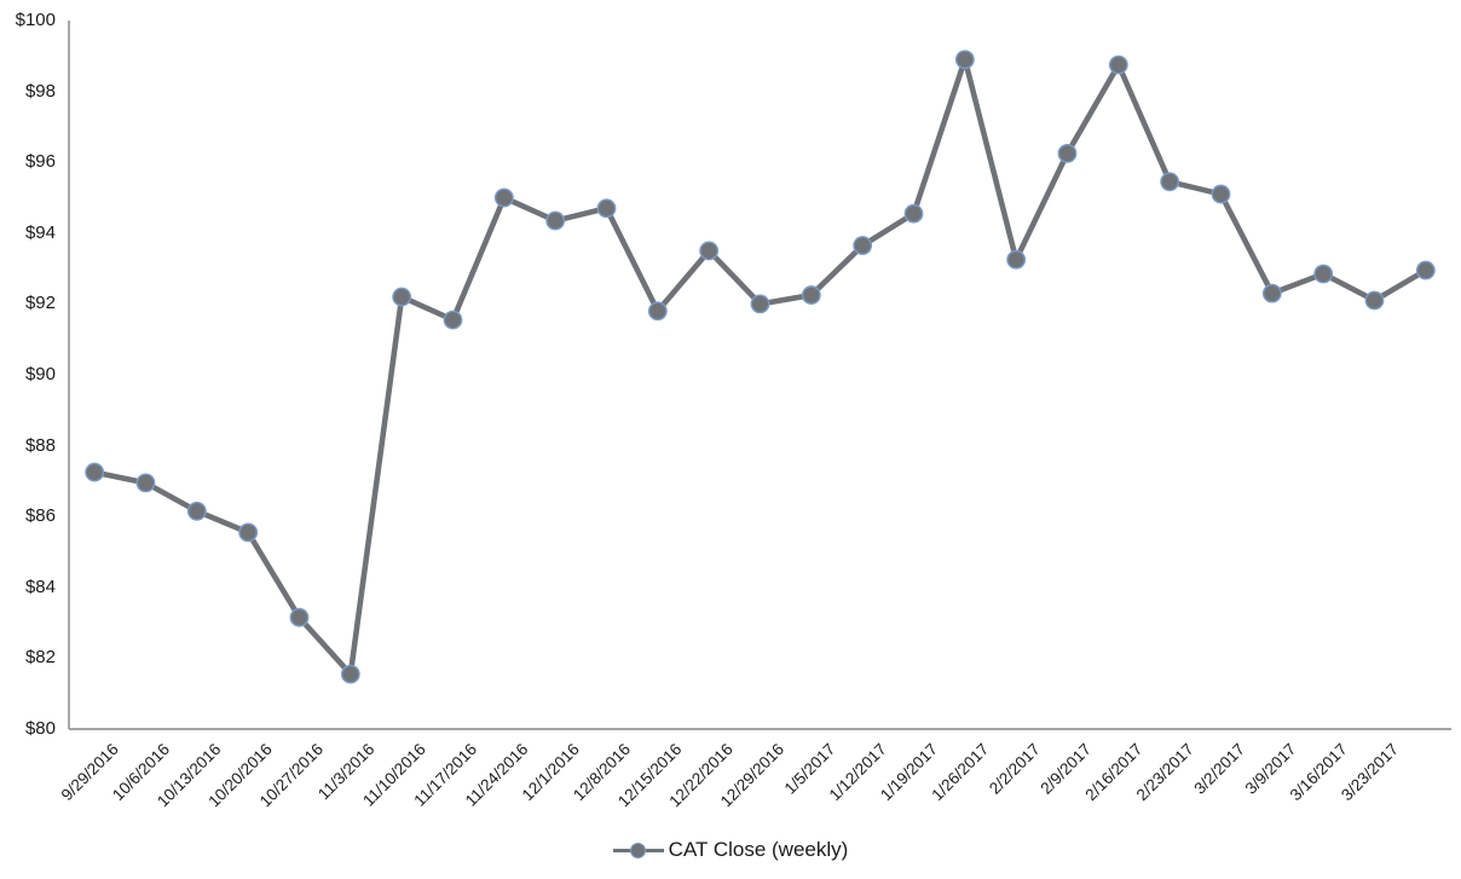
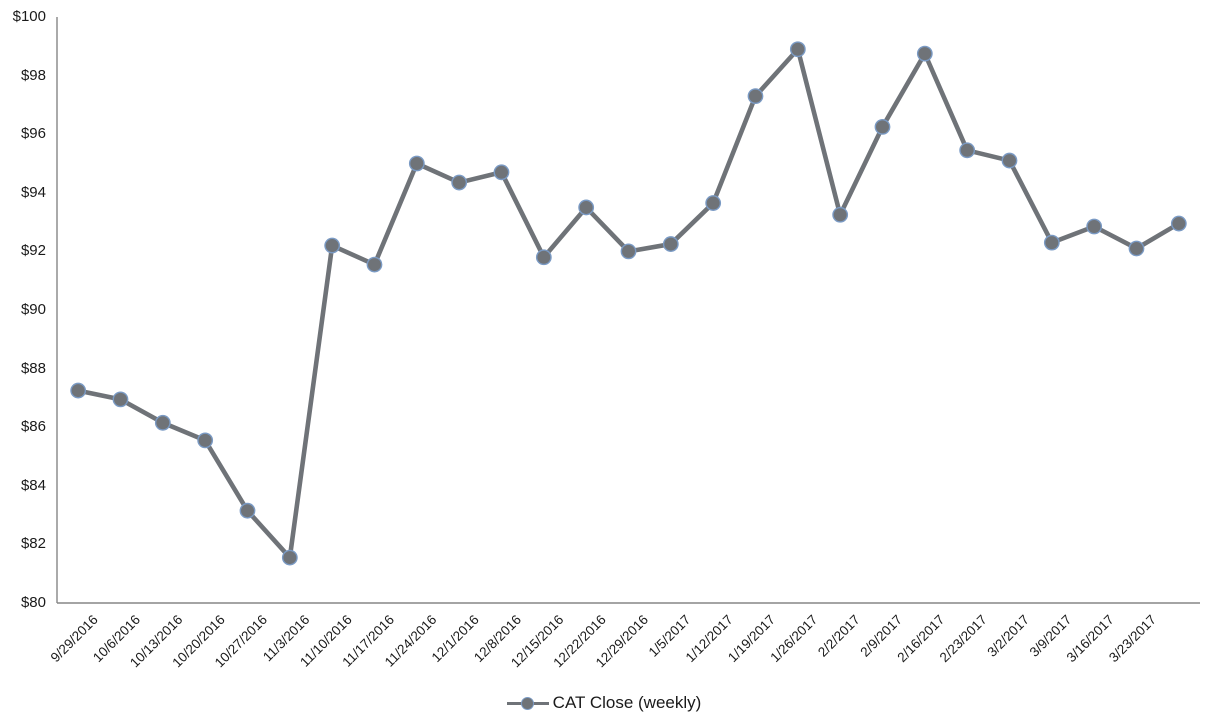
1/19/2017: $94.5 -> $97.3
